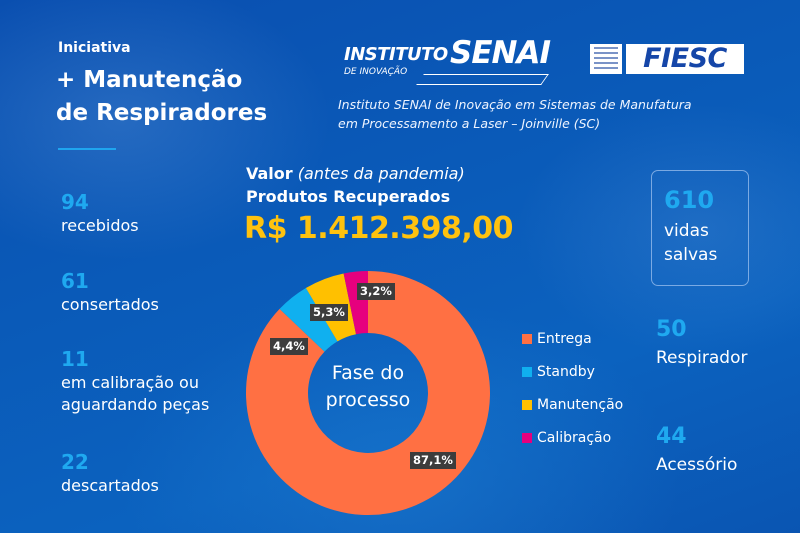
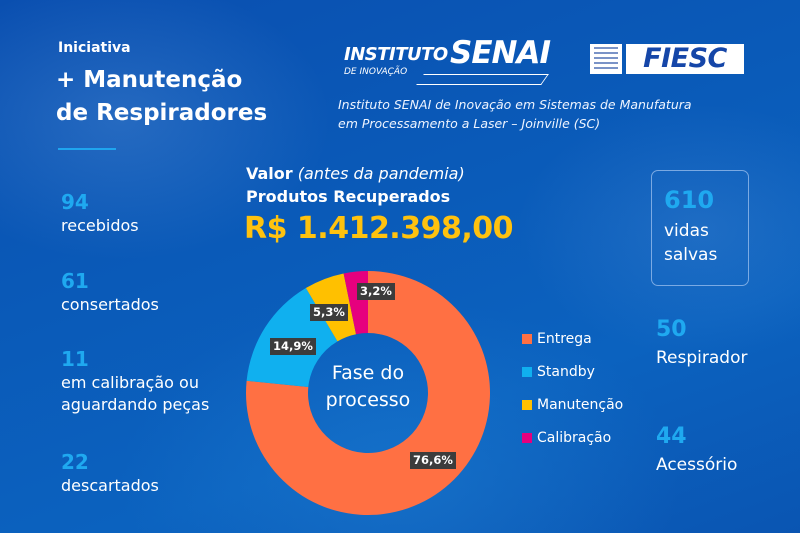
Entrega: 87,1% -> 76,6%
Standby: 4,4% -> 14,9%
